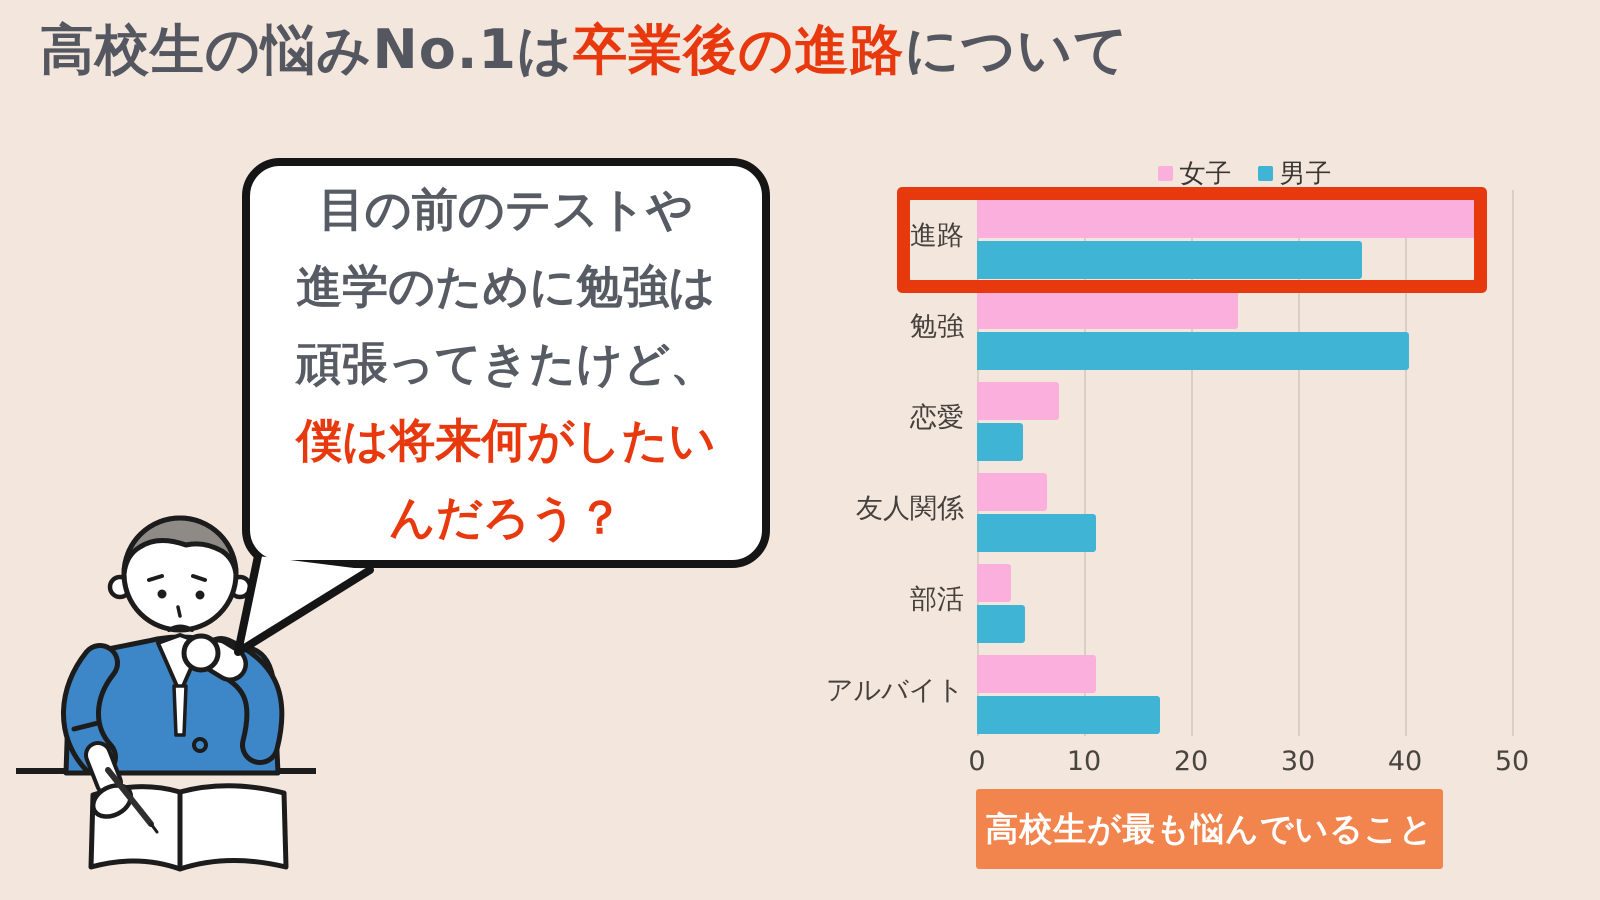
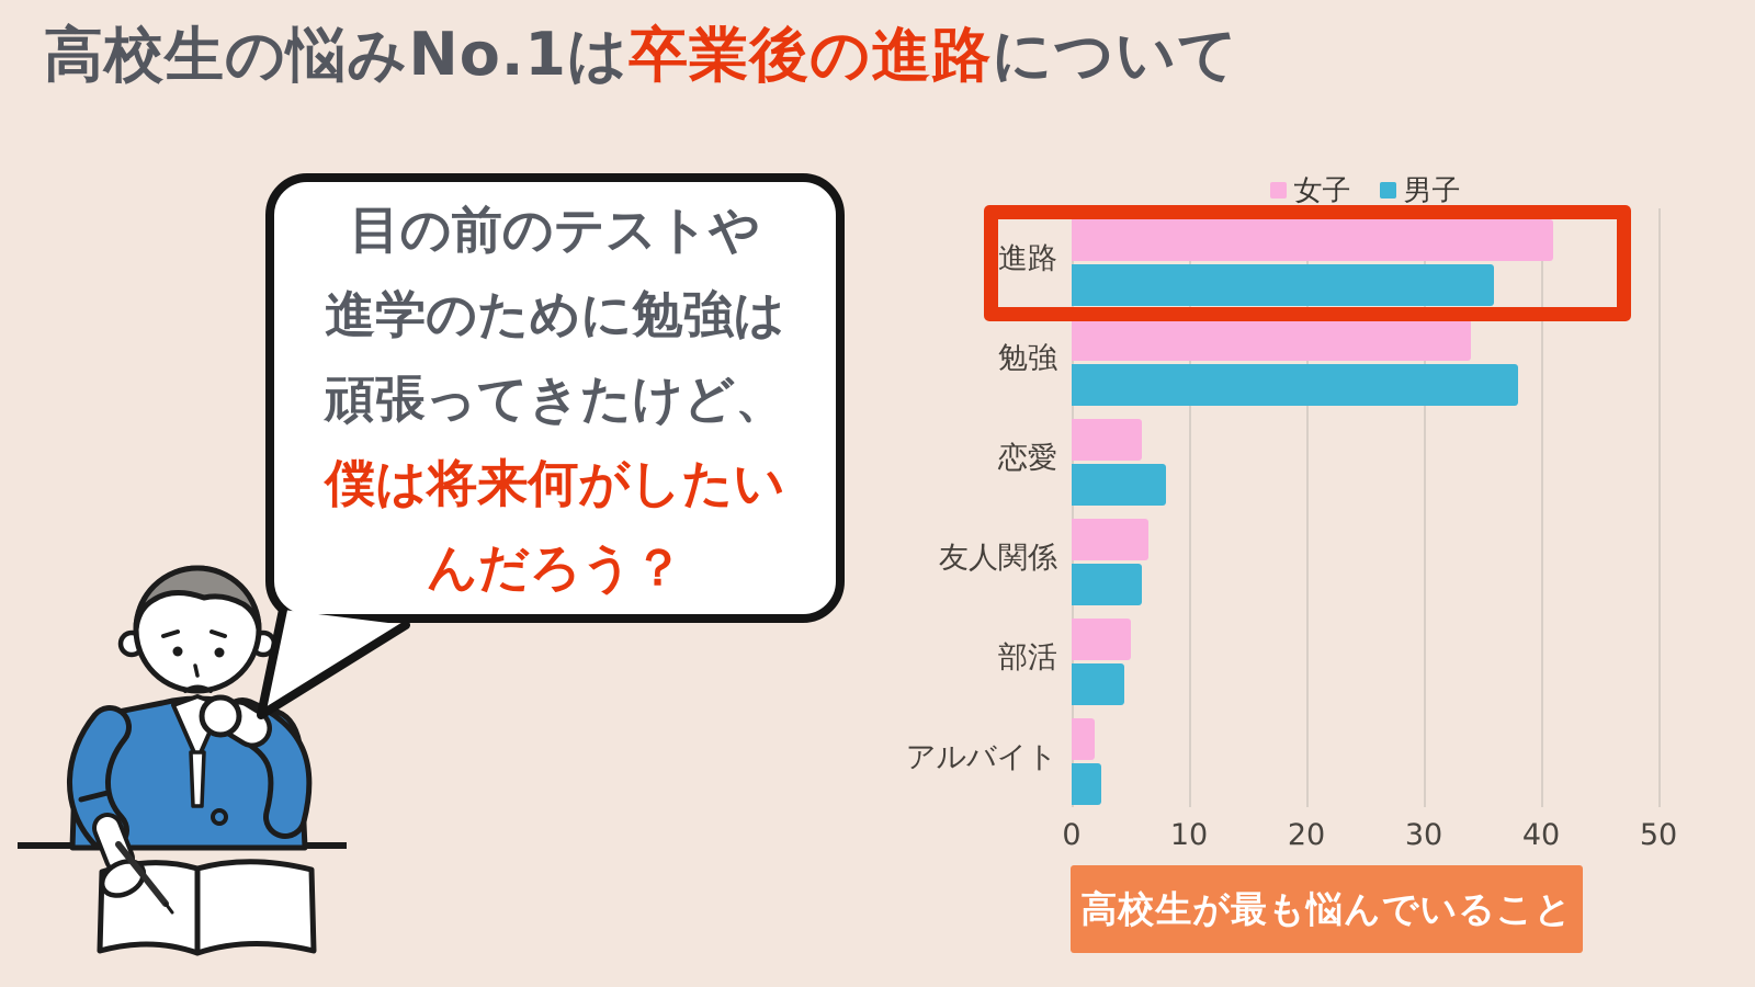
女子/進路: 47.5 -> 41.0
女子/勉強: 24.4 -> 34.0
男子/勉強: 40.4 -> 38.0
女子/恋愛: 7.7 -> 6.0
男子/恋愛: 4.3 -> 8.0
男子/友人関係: 11.1 -> 6.0
女子/部活: 3.2 -> 5.0
女子/アルバイト: 11.1 -> 2.0
男子/アルバイト: 17.1 -> 2.5
